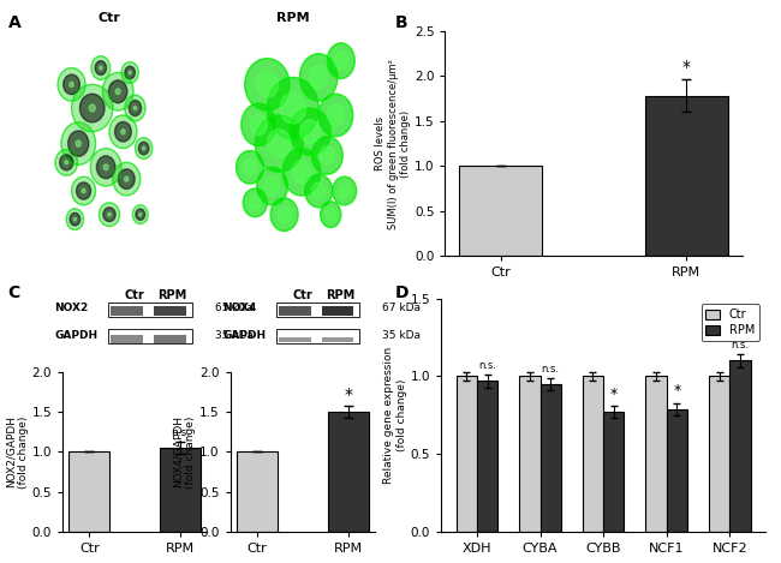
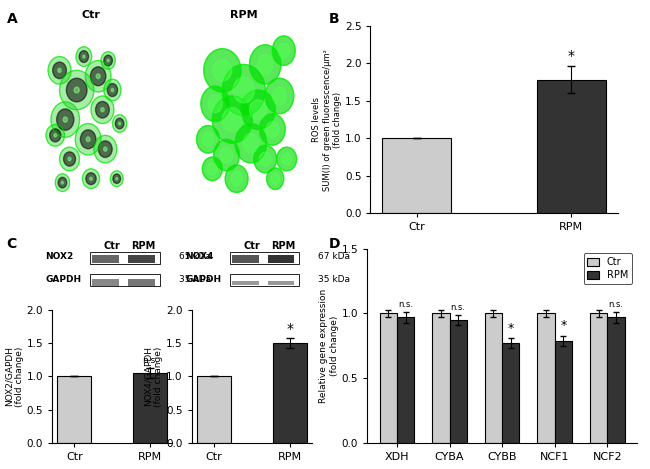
RPM/NCF2: 1.10 -> 0.97
